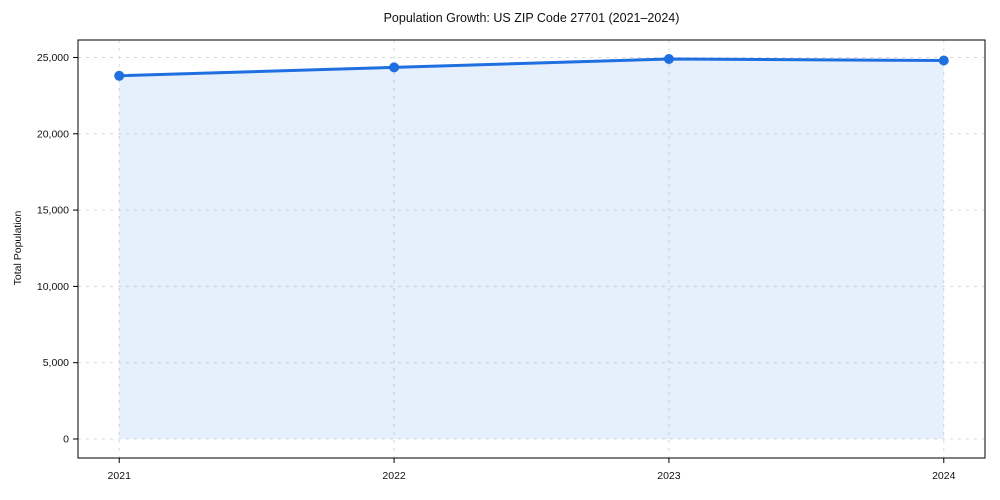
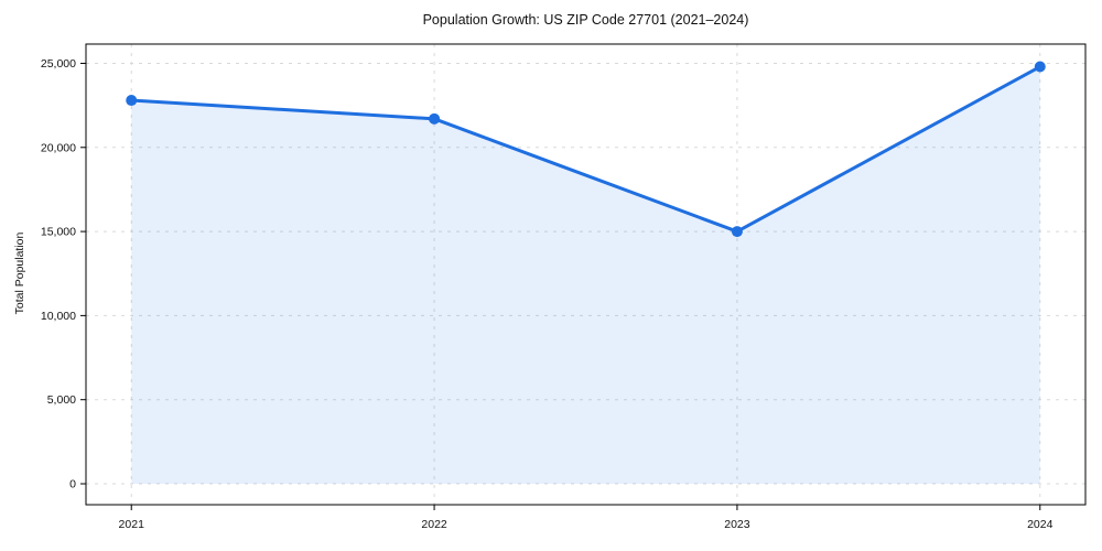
2021: 23800 -> 22800
2022: 24400 -> 21700
2023: 24900 -> 15000
